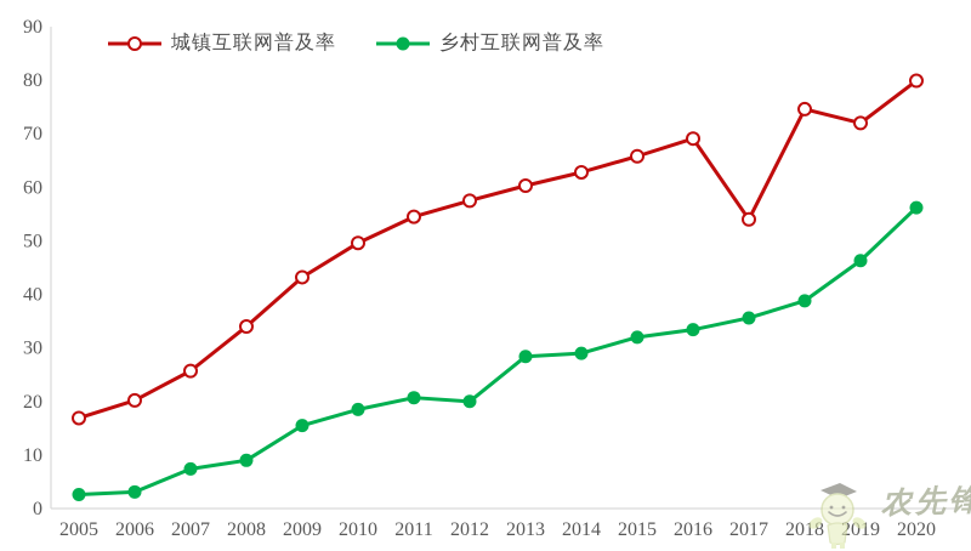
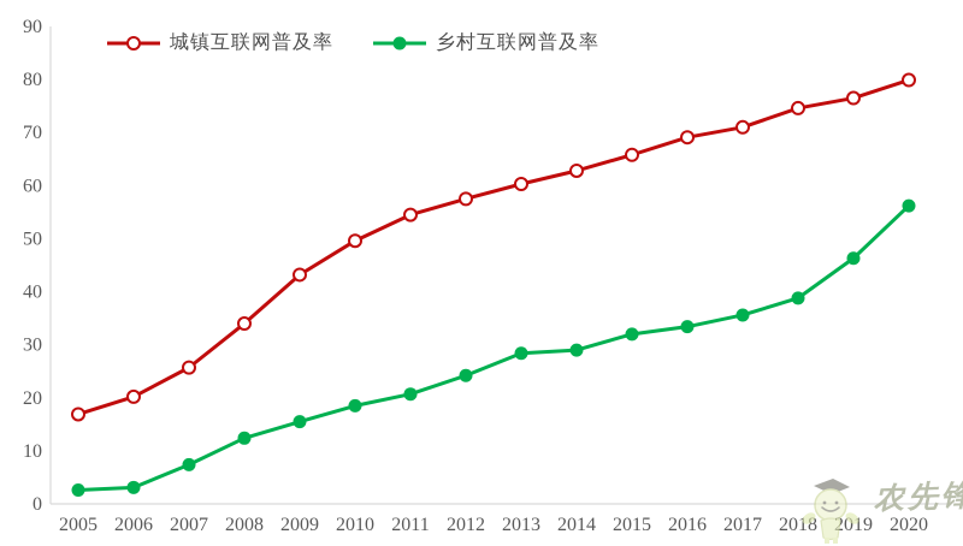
乡村互联网普及率/2008: 9 -> 12
乡村互联网普及率/2012: 20 -> 24
城镇互联网普及率/2017: 54 -> 71
城镇互联网普及率/2019: 72 -> 76
